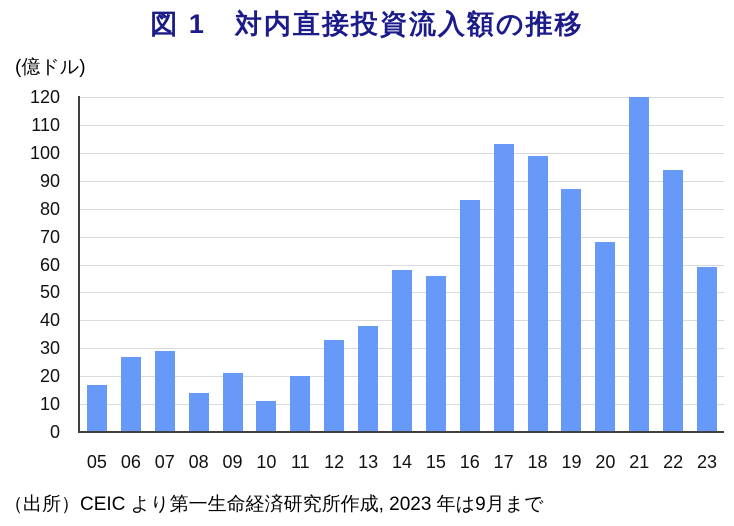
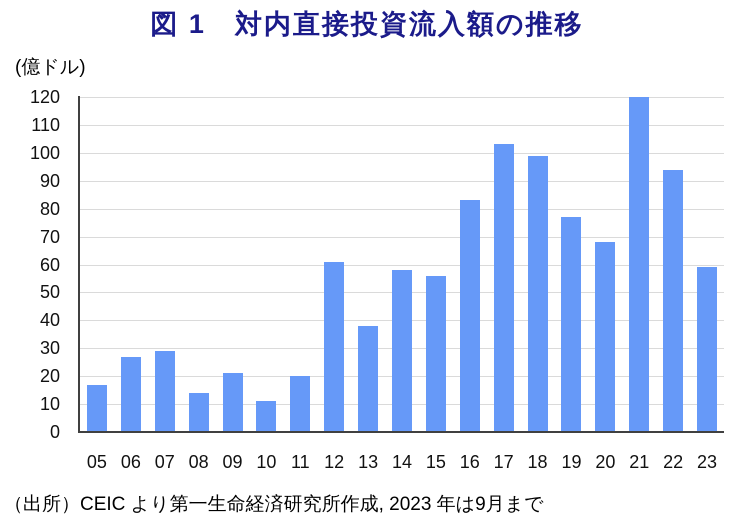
12: 33 -> 61
19: 87 -> 77
